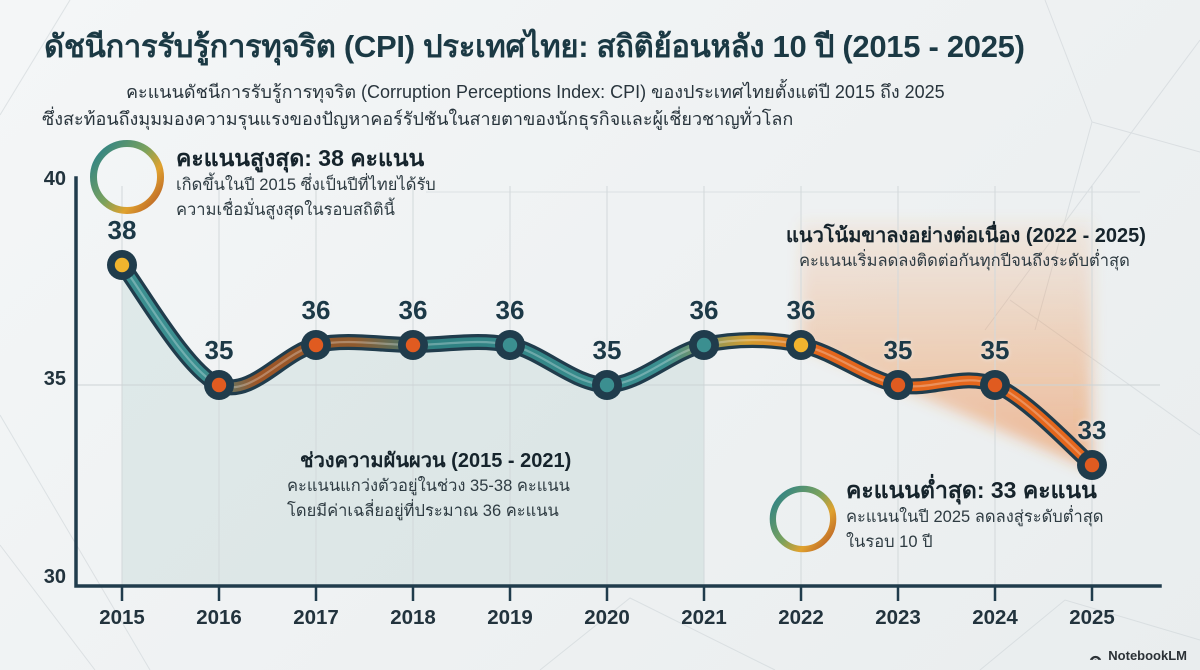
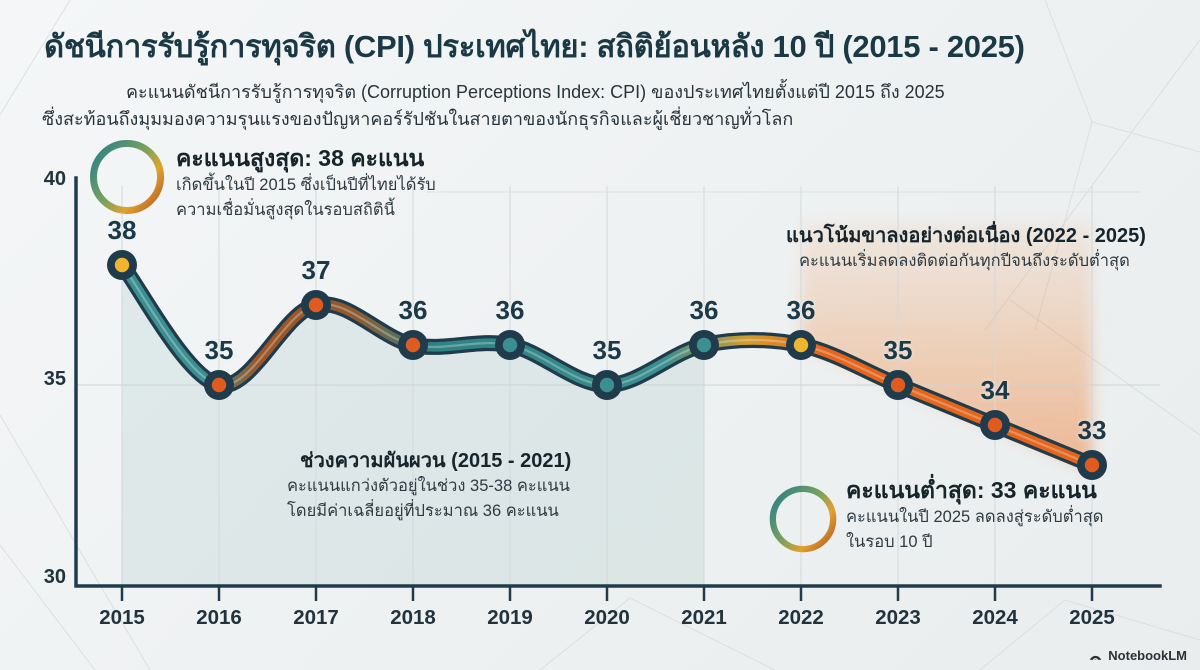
2017: 36 -> 37
2024: 35 -> 34
